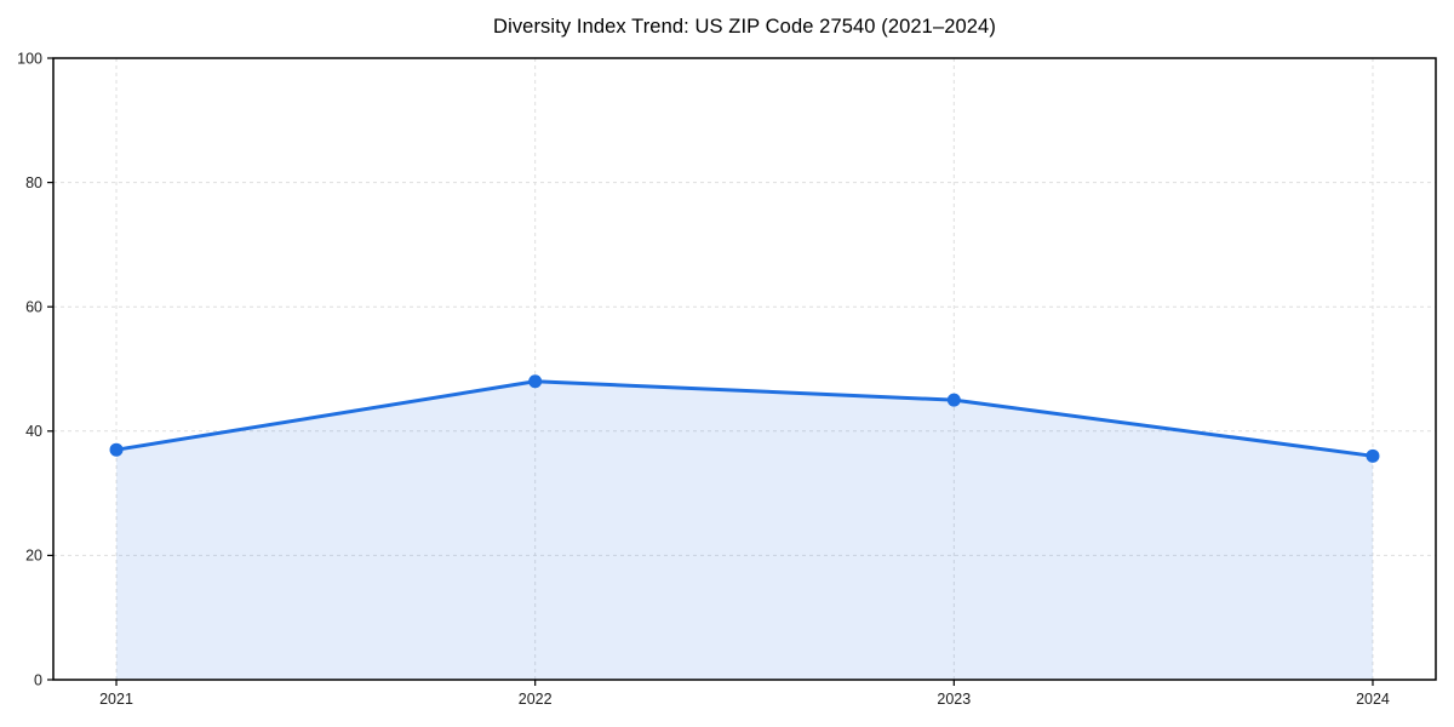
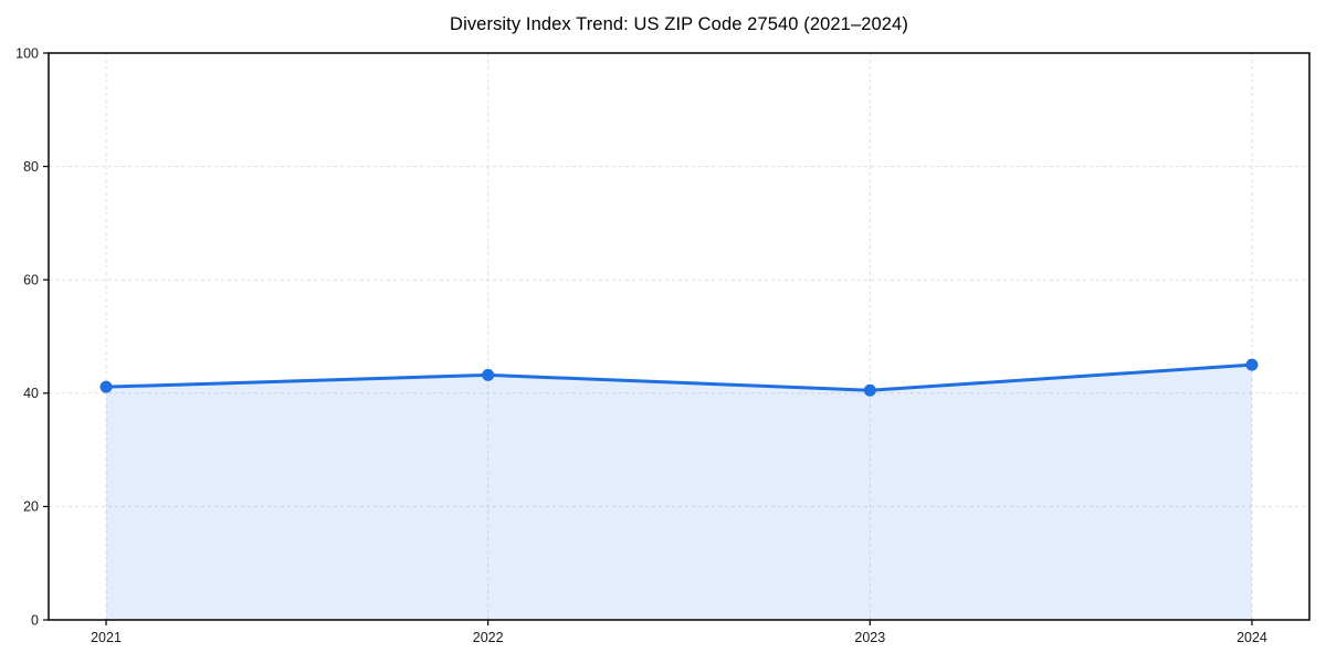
2021: 37 -> 41
2022: 48 -> 43
2023: 45 -> 40
2024: 36 -> 45
